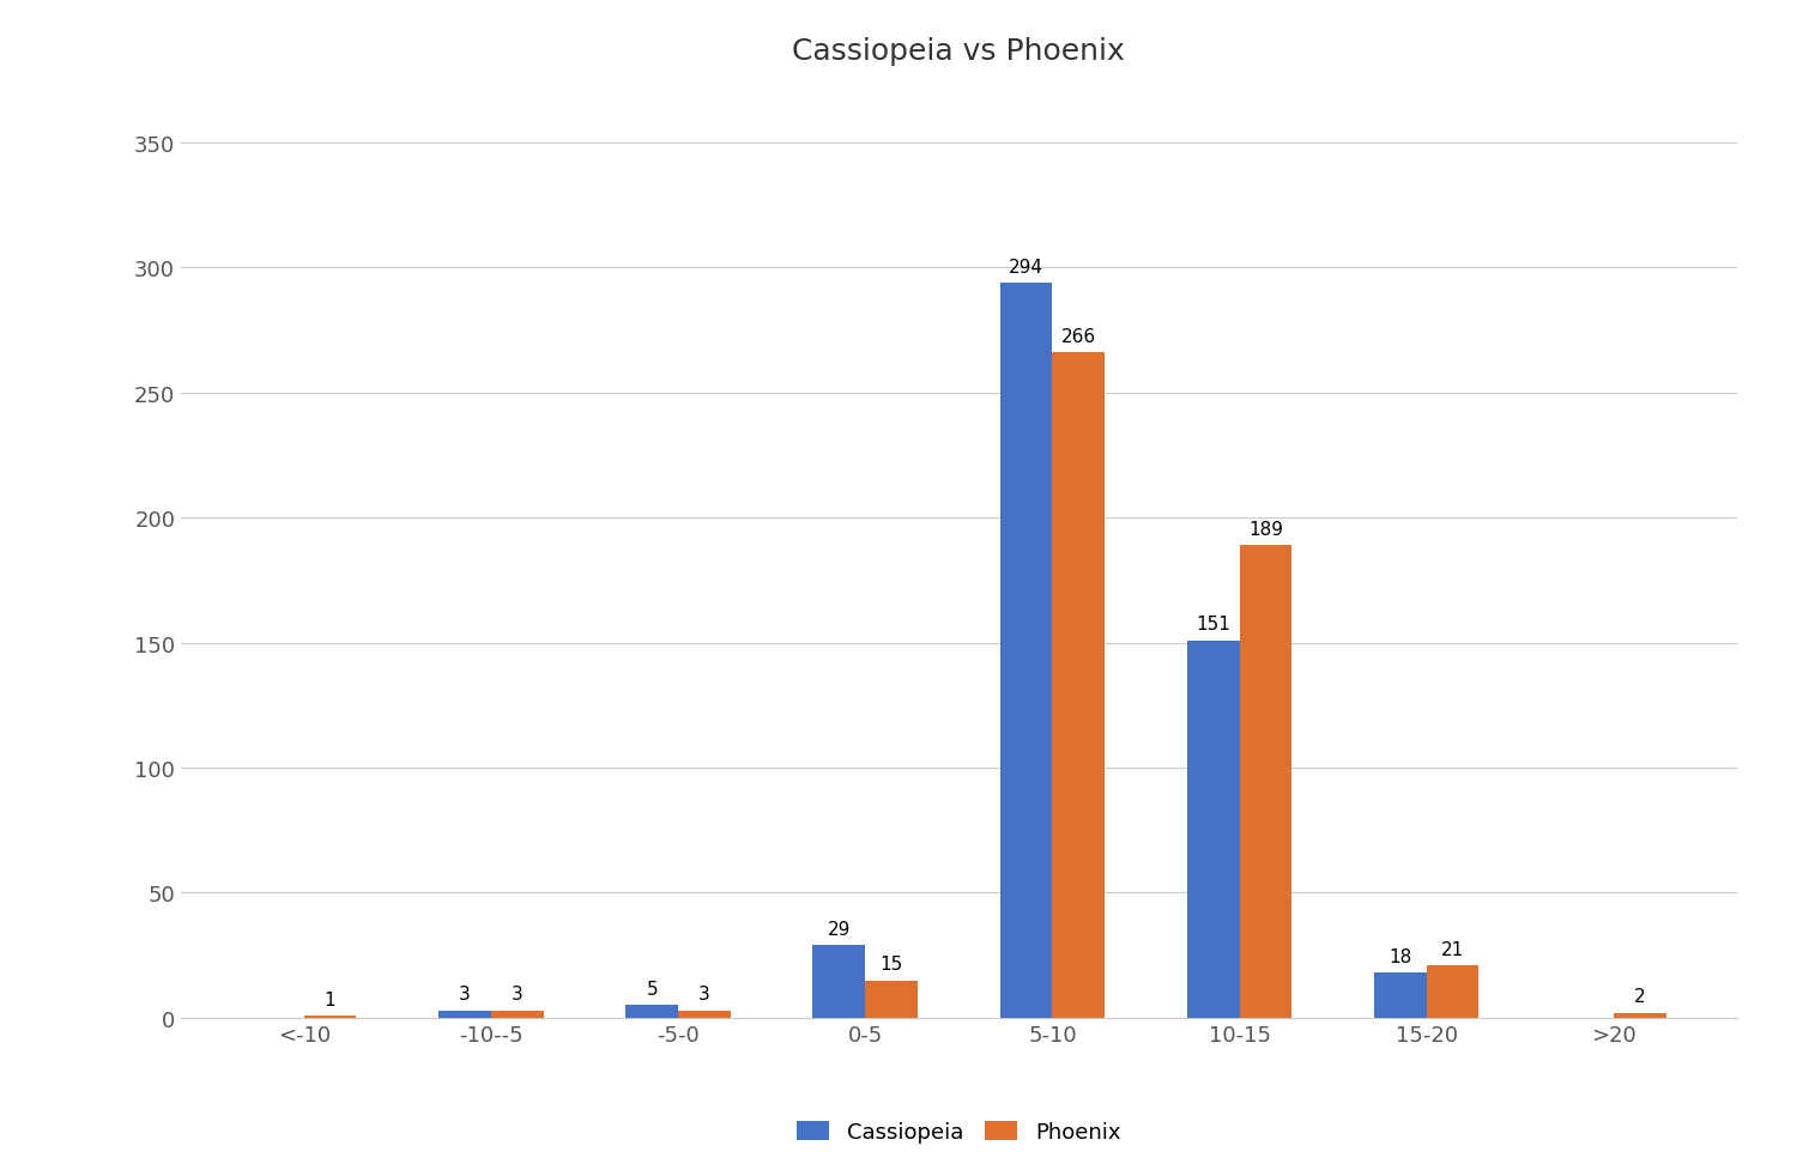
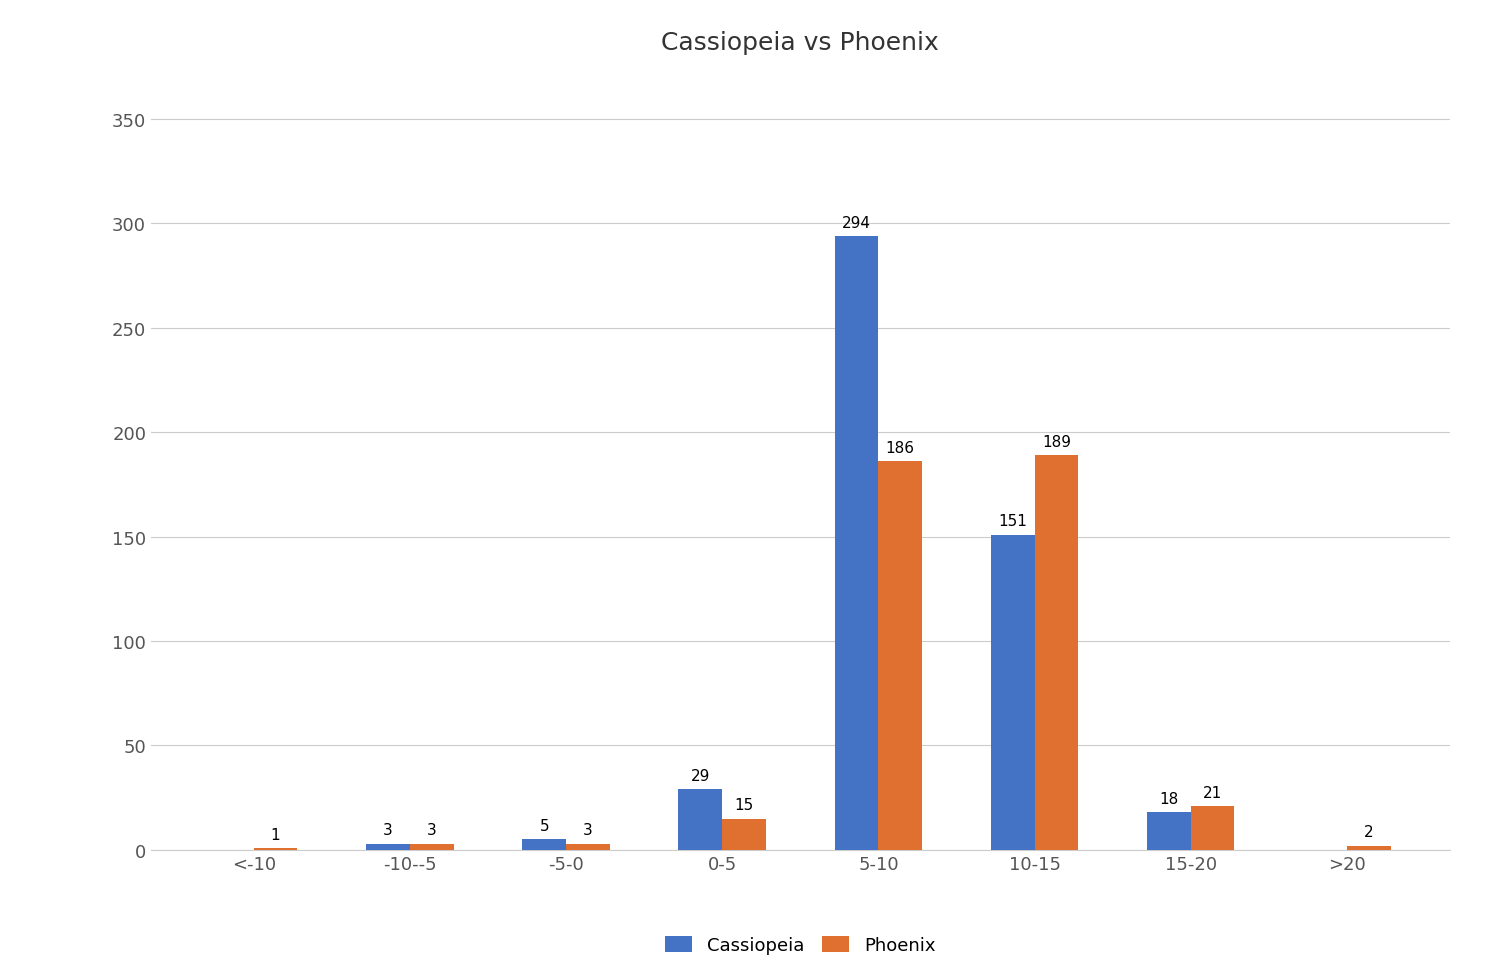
Phoenix/5-10: 266 -> 186
